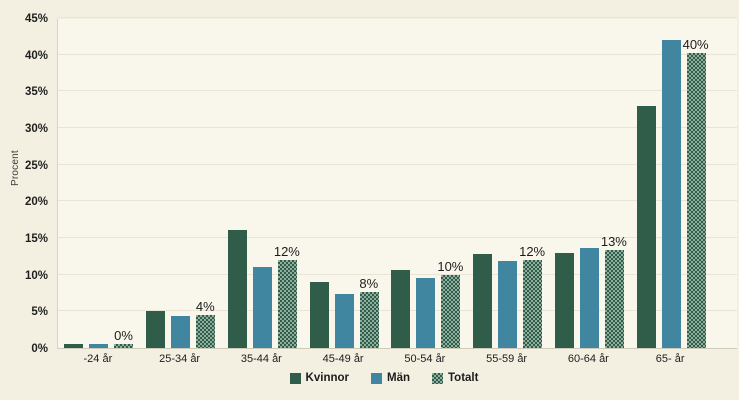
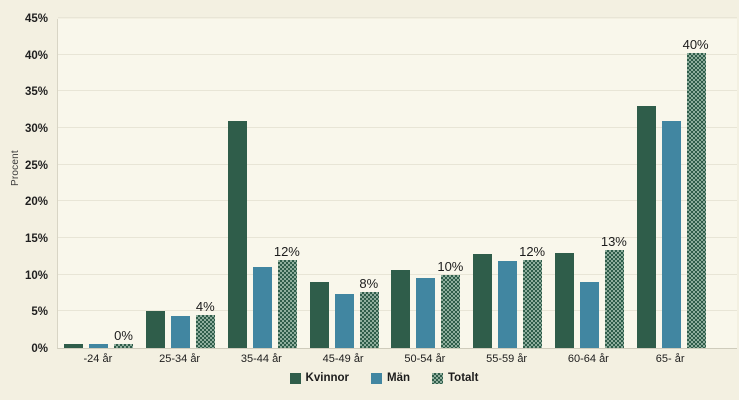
Kvinnor/35-44 år: 16% -> 31%
Män/60-64 år: 14% -> 9%
Män/65- år: 42% -> 31%
